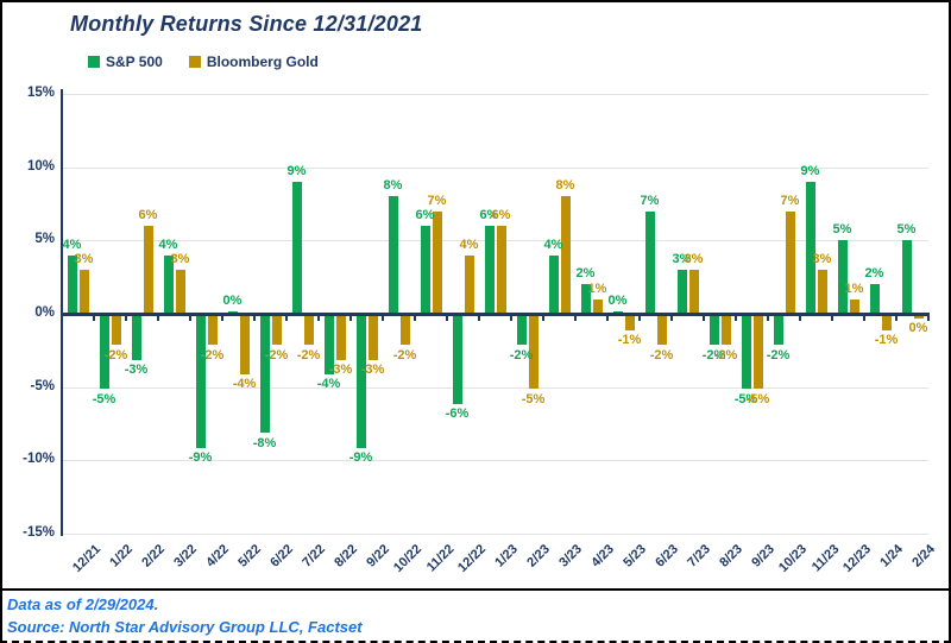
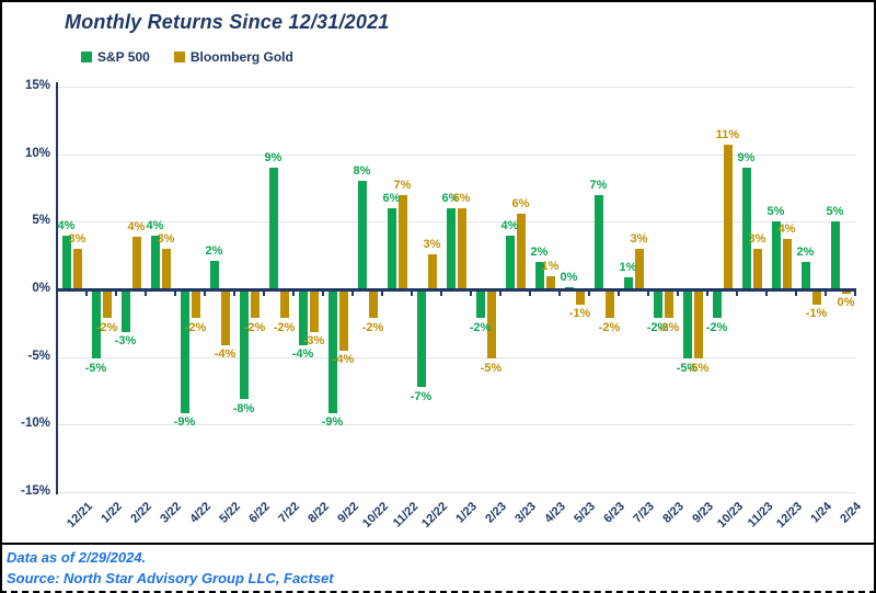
Bloomberg Gold/2/22: 6% -> 4%
S&P 500/5/22: 0% -> 2%
Bloomberg Gold/9/22: -3% -> -4%
S&P 500/12/22: -6% -> -7%
Bloomberg Gold/12/22: 4% -> 3%
Bloomberg Gold/3/23: 8% -> 6%
S&P 500/7/23: 3% -> 1%
Bloomberg Gold/10/23: 7% -> 11%
Bloomberg Gold/12/23: 1% -> 4%
